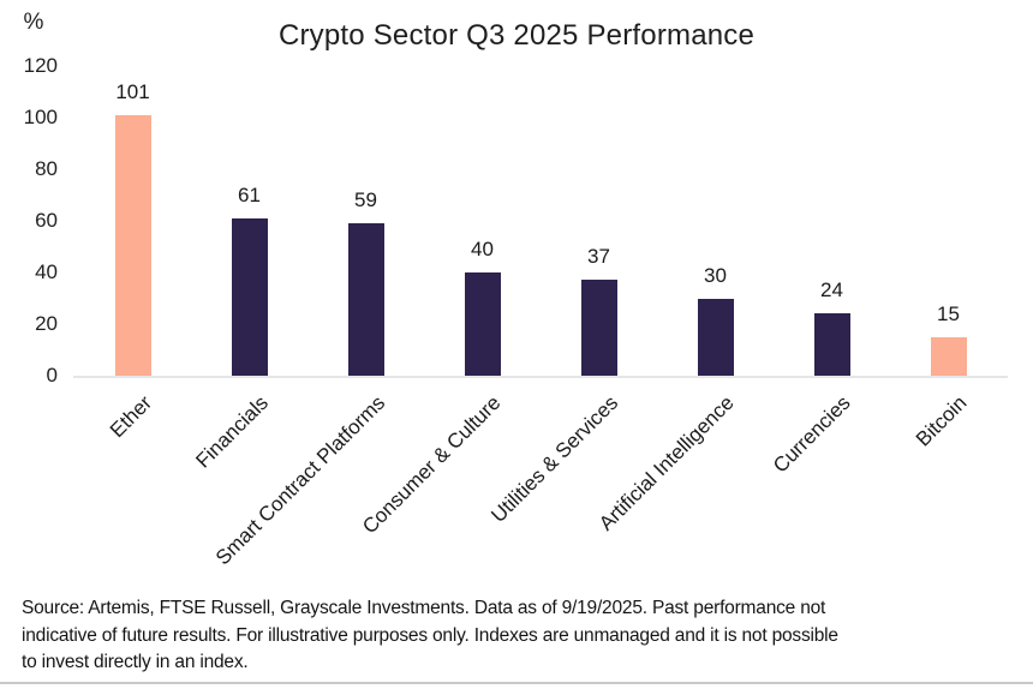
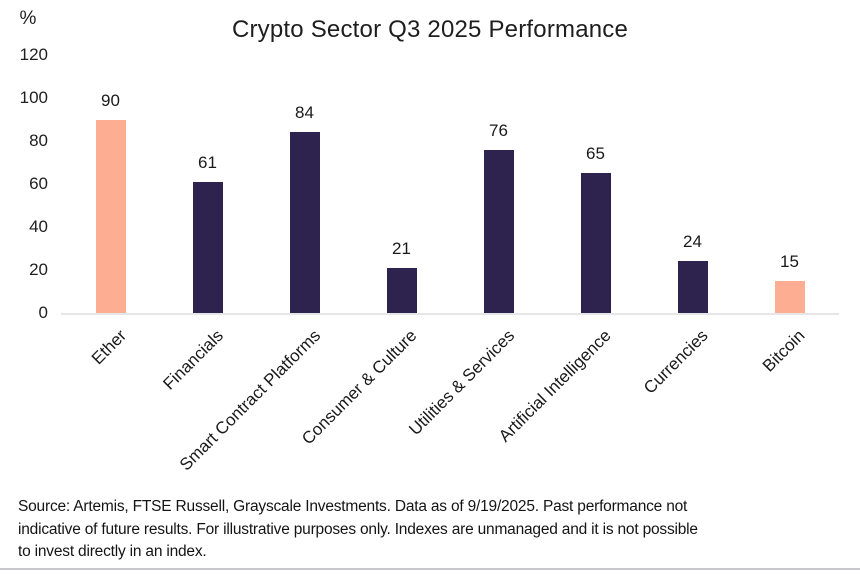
Ether: 101 -> 90
Smart Contract Platforms: 59 -> 84
Consumer & Culture: 40 -> 21
Utilities & Services: 37 -> 76
Artificial Intelligence: 30 -> 65
